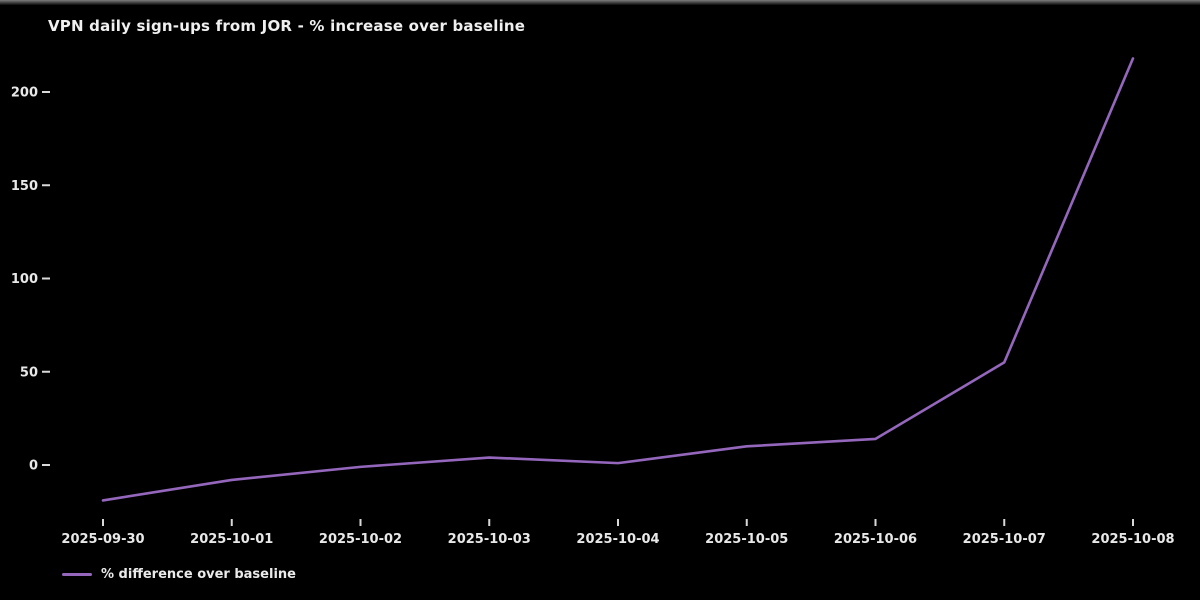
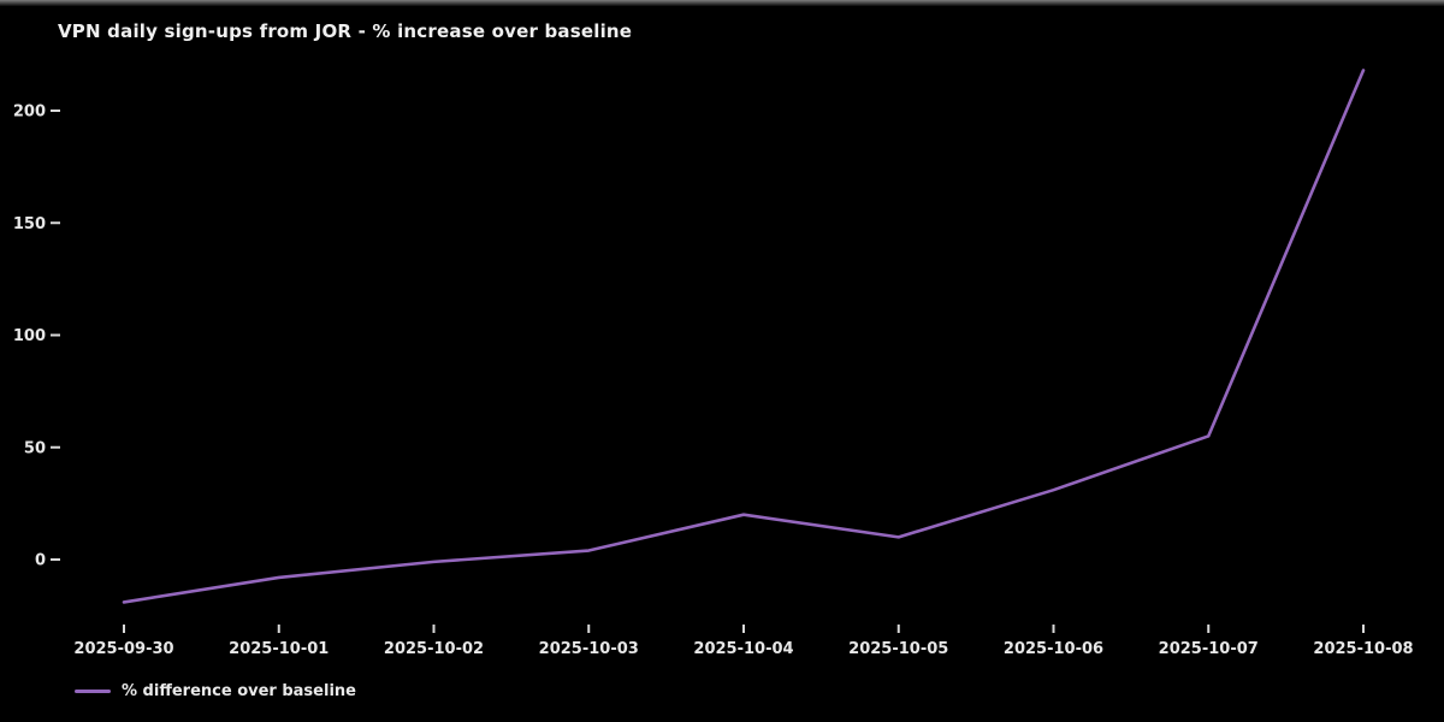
2025-10-04: 1 -> 20
2025-10-06: 14 -> 31
